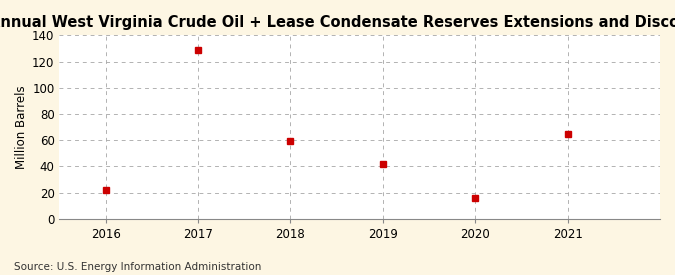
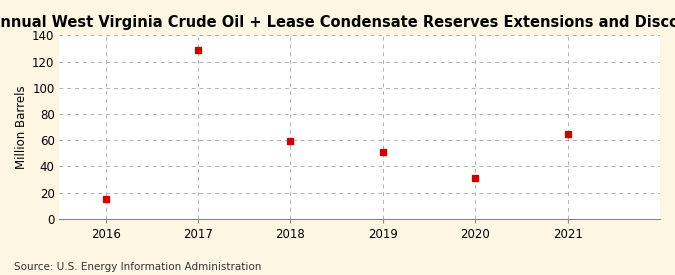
2016: 22 -> 15
2019: 42 -> 51
2020: 16 -> 31
